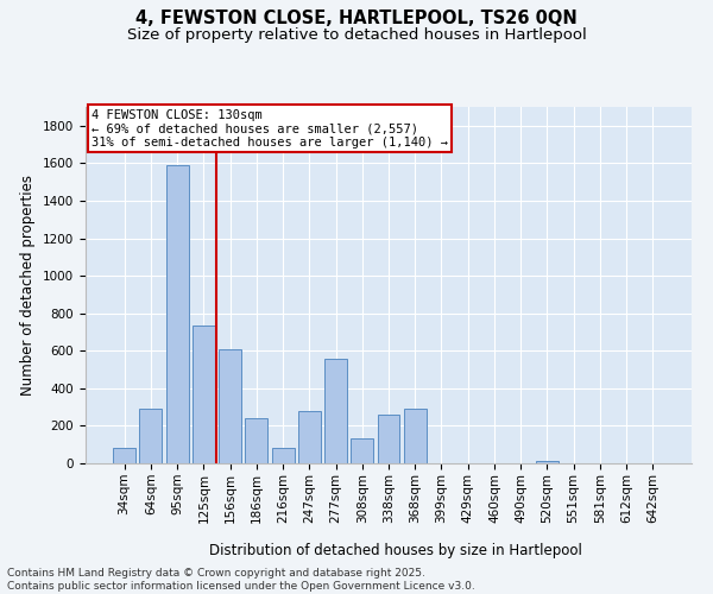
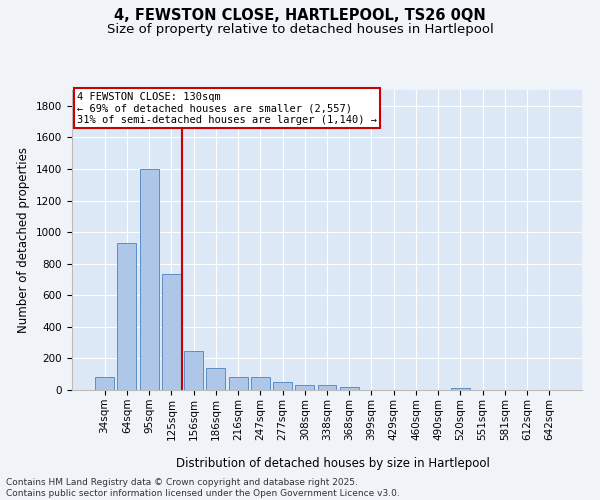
64sqm: 290 -> 930
95sqm: 1590 -> 1400
156sqm: 610 -> 250
186sqm: 240 -> 140
247sqm: 280 -> 80
277sqm: 560 -> 50
308sqm: 130 -> 30
338sqm: 260 -> 30
368sqm: 290 -> 20
